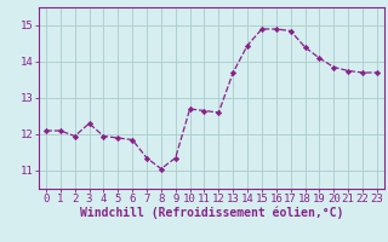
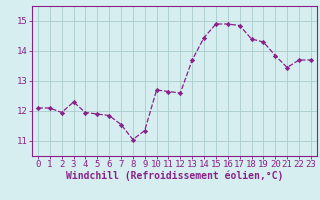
7: 11.35 -> 11.55
19: 14.10 -> 14.30
21: 13.75 -> 13.45
